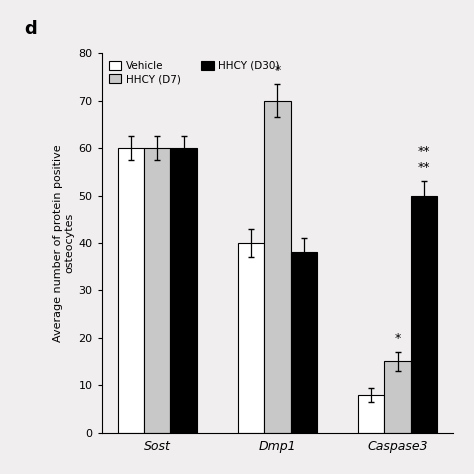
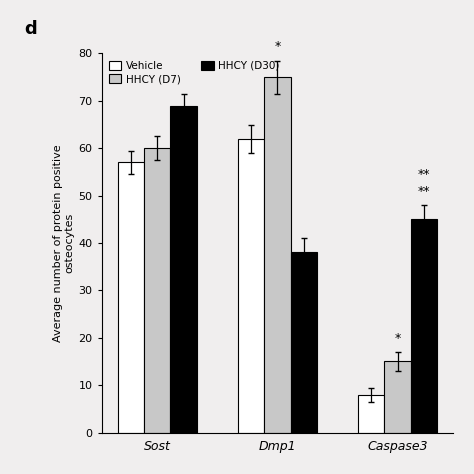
Vehicle/Sost: 60 -> 57
HHCY (D30)/Sost: 60 -> 69
Vehicle/Dmp1: 40 -> 62
HHCY (D7)/Dmp1: 70 -> 75
HHCY (D30)/Caspase3: 50 -> 45
